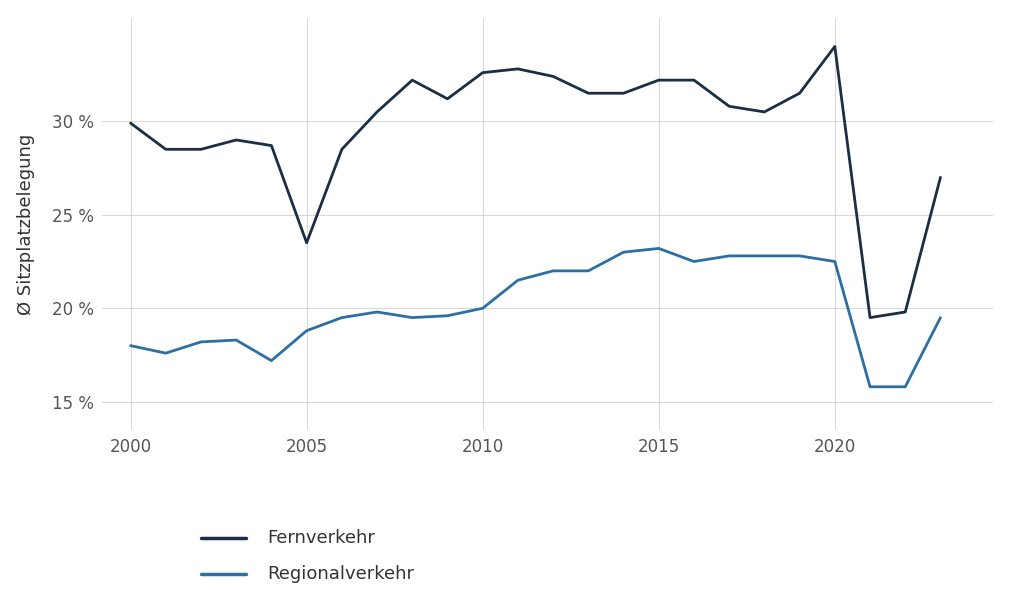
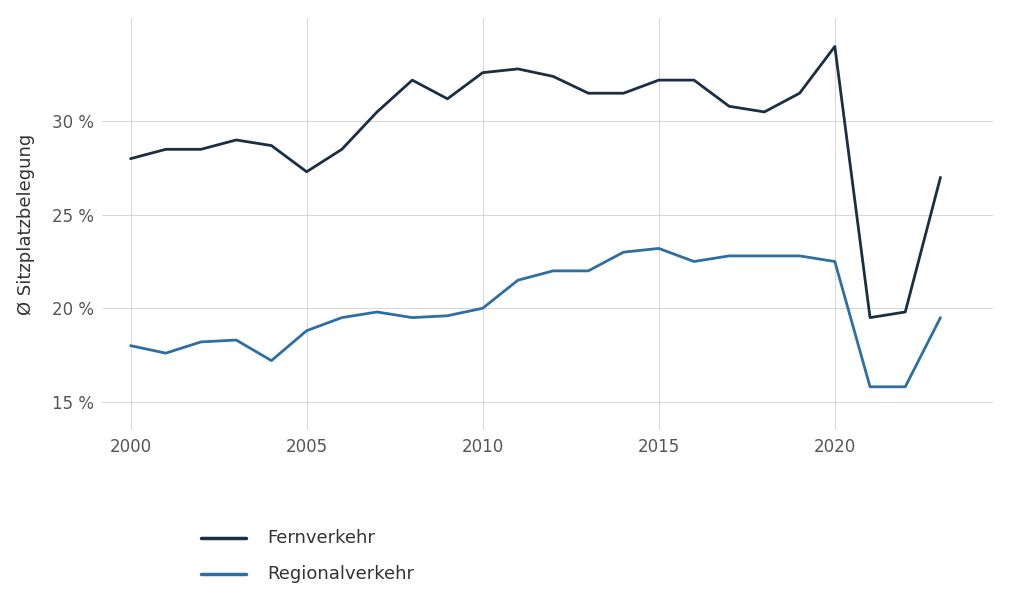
Fernverkehr/2000: 29.9 % -> 28.0 %
Fernverkehr/2005: 23.5 % -> 27.3 %
